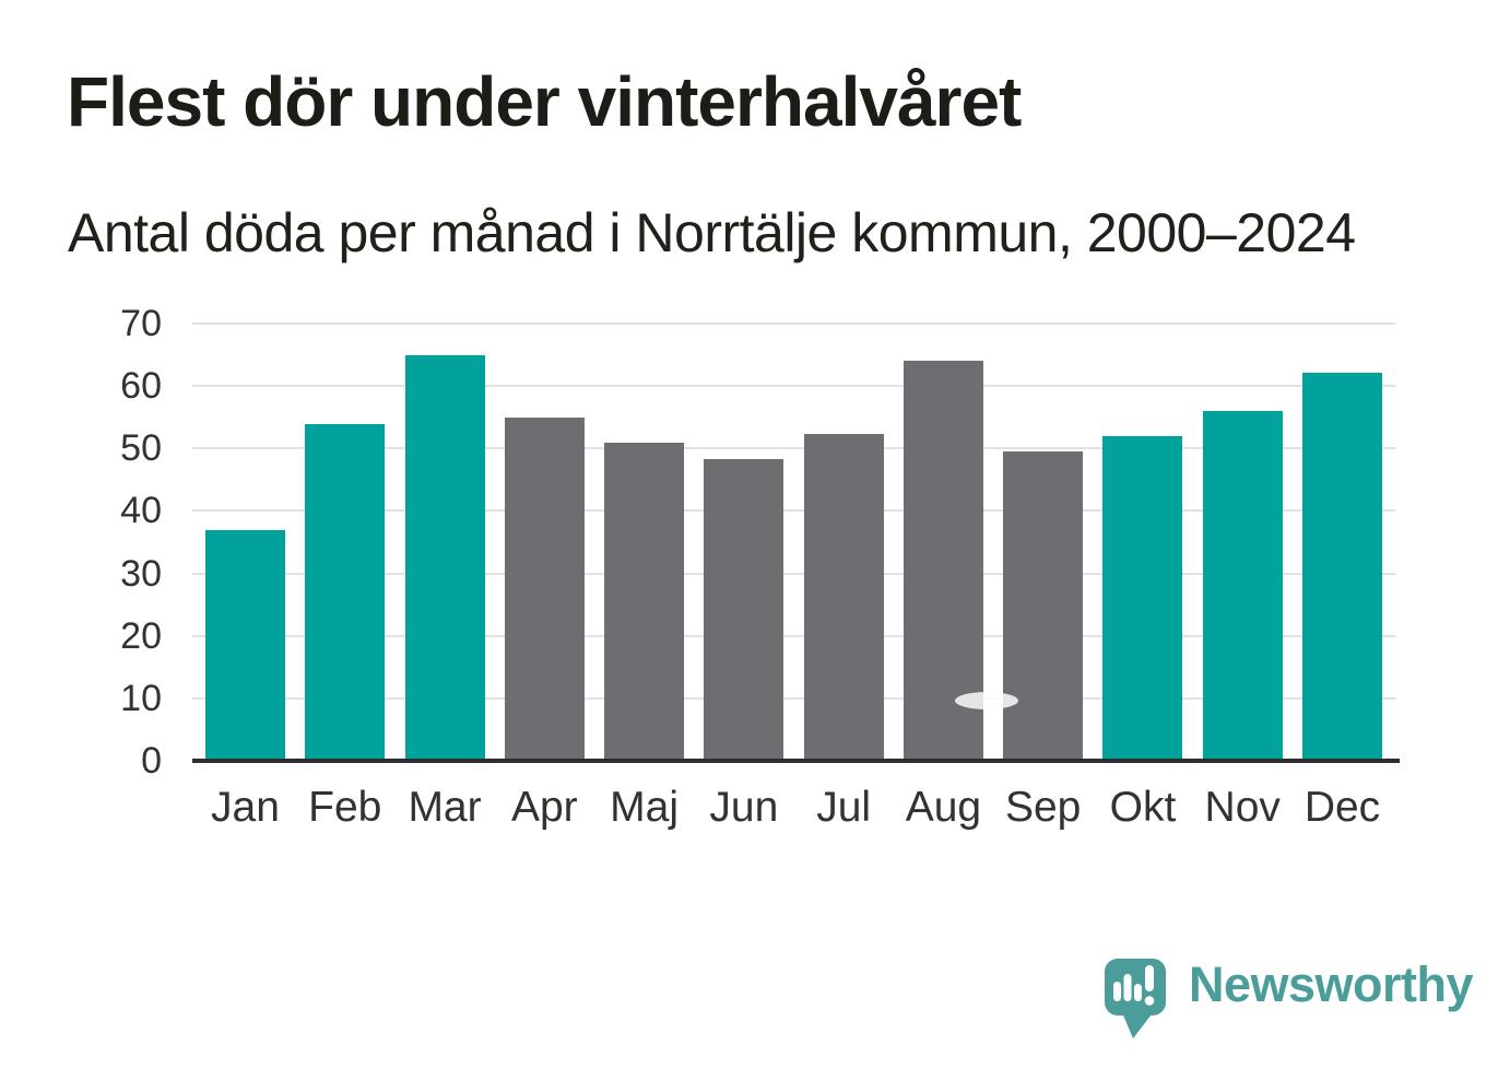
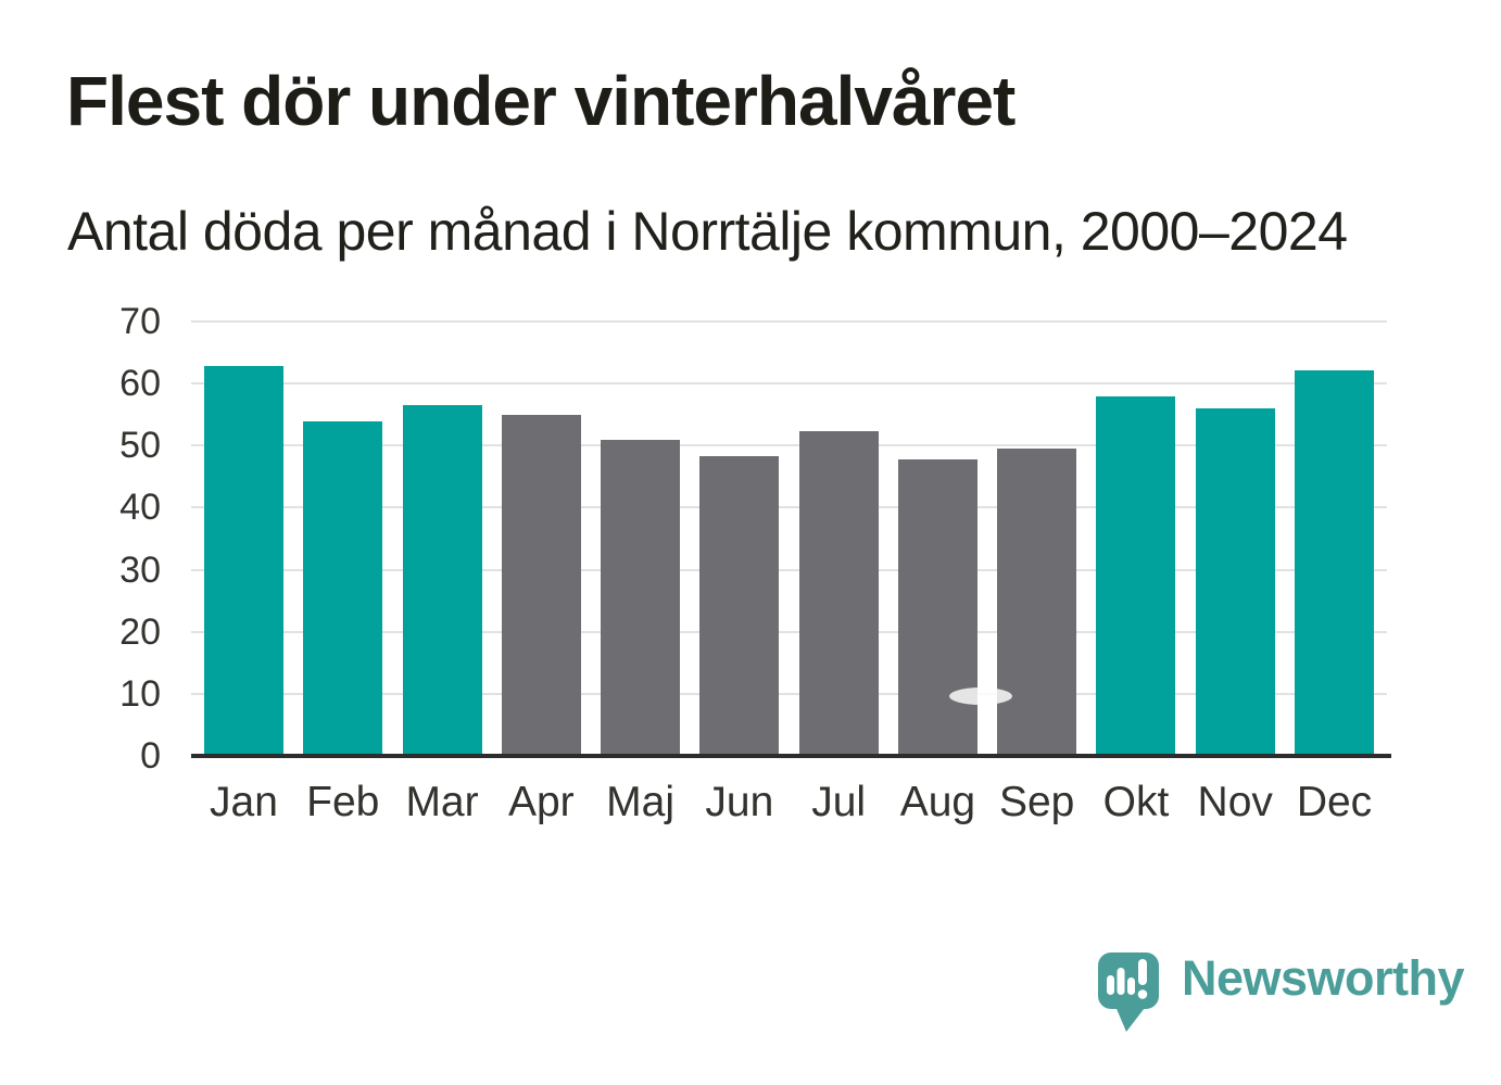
Jan: 37 -> 63
Mar: 65 -> 57
Aug: 64 -> 48
Okt: 52 -> 58
